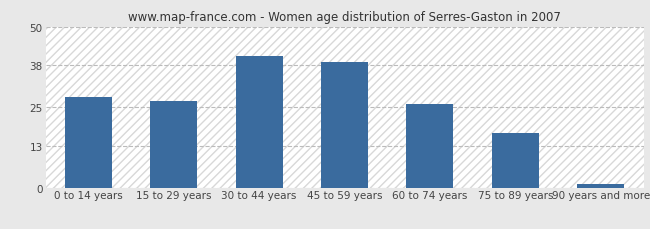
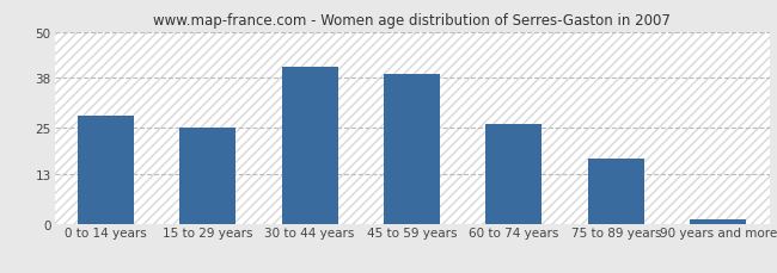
15 to 29 years: 27 -> 25
